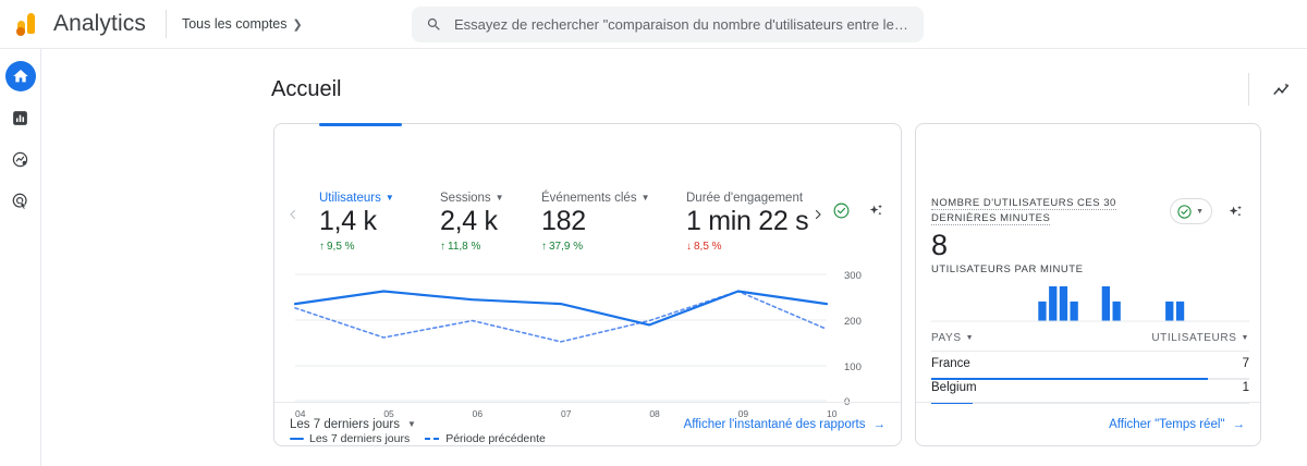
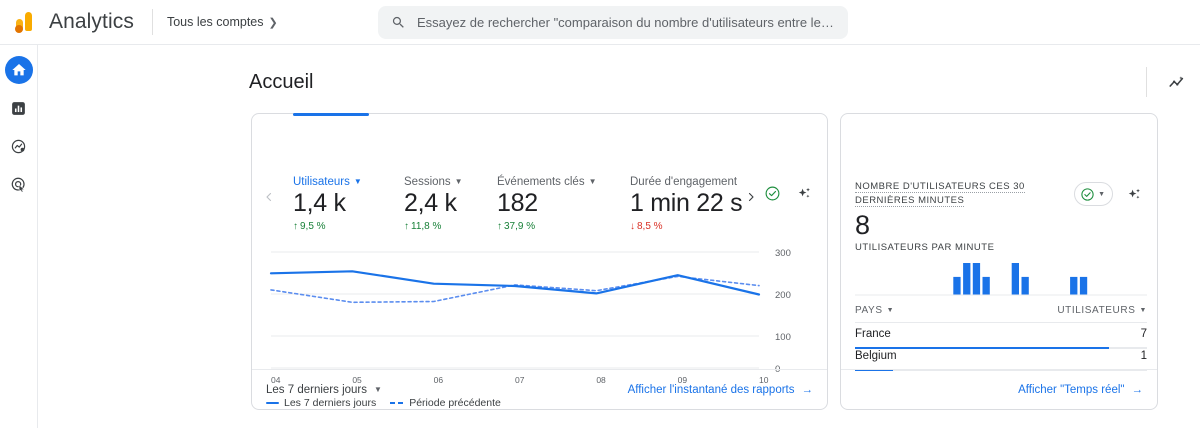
Les 7 derniers jours/04: 230 -> 240
Période précédente/04: 220 -> 200
Les 7 derniers jours/05: 260 -> 250
Période précédente/05: 150 -> 170
Les 7 derniers jours/06: 240 -> 220
Période précédente/06: 190 -> 170
Les 7 derniers jours/07: 230 -> 210
Période précédente/07: 140 -> 220
Les 7 derniers jours/08: 180 -> 190
Période précédente/08: 190 -> 200
Les 7 derniers jours/09: 260 -> 240
Période précédente/09: 260 -> 240
Les 7 derniers jours/10: 230 -> 190
Période précédente/10: 170 -> 210
